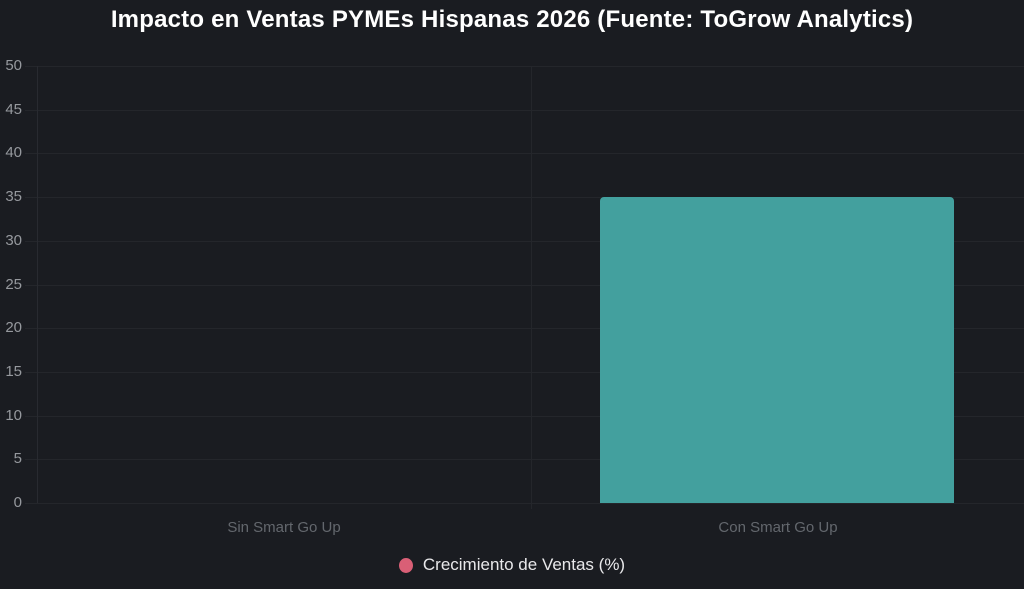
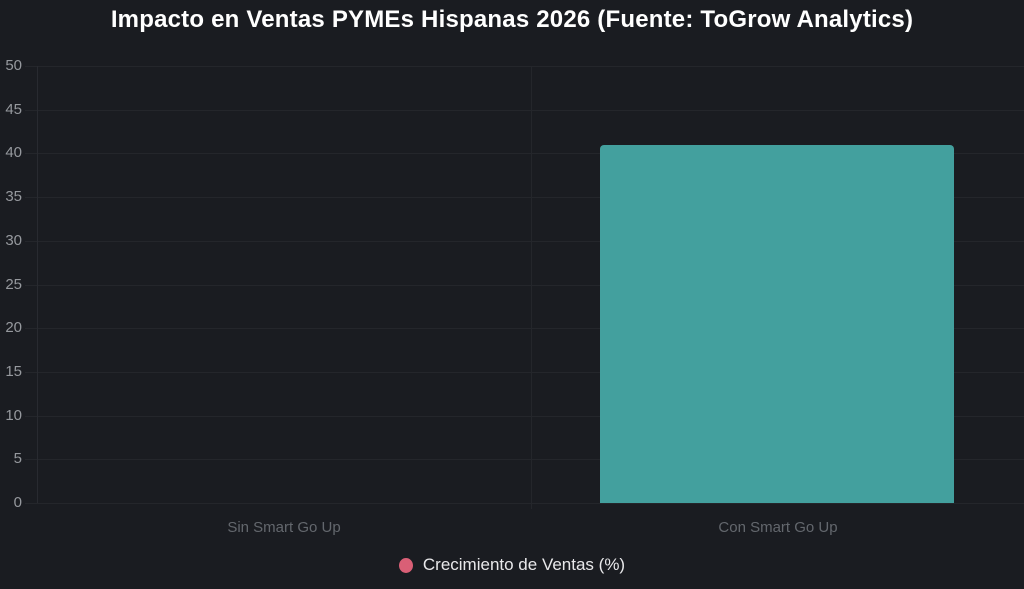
Con Smart Go Up: 35 -> 41
